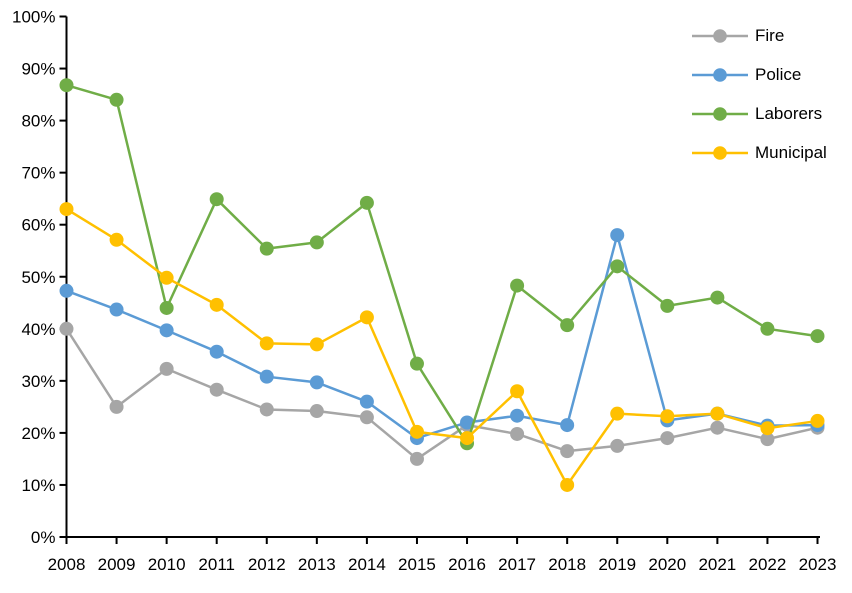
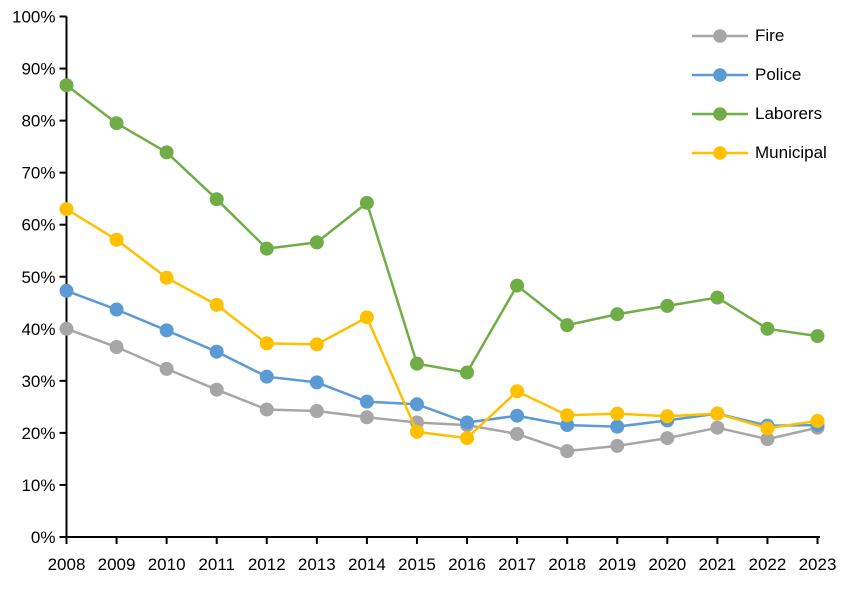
Fire/2009: 25% -> 36%
Laborers/2009: 84% -> 80%
Laborers/2010: 44% -> 74%
Fire/2015: 15% -> 22%
Police/2015: 19% -> 26%
Laborers/2016: 18% -> 32%
Municipal/2018: 10% -> 23%
Police/2019: 58% -> 21%
Laborers/2019: 52% -> 43%
